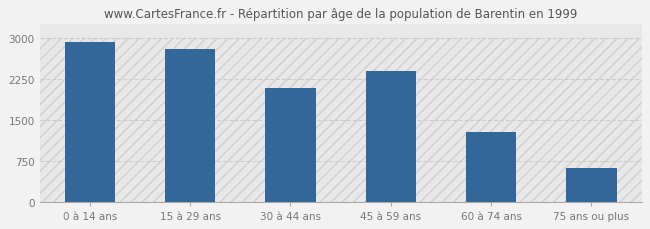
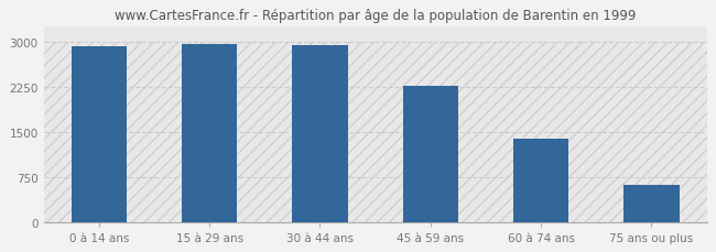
15 à 29 ans: 2800 -> 2970
30 à 44 ans: 2080 -> 2940
45 à 59 ans: 2400 -> 2260
60 à 74 ans: 1280 -> 1390
